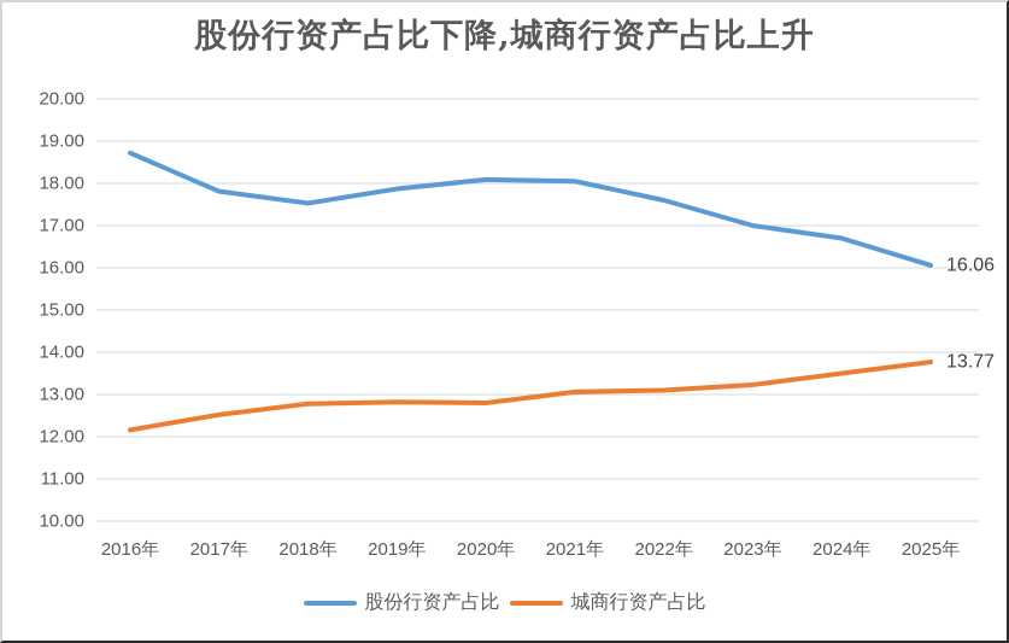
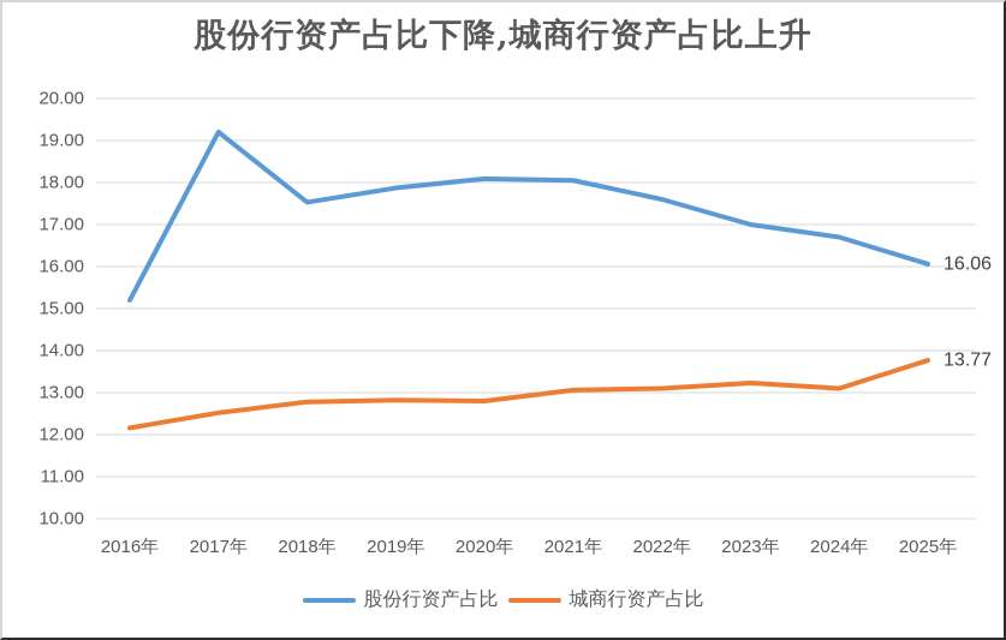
股份行资产占比/2016年: 18.7 -> 15.2
股份行资产占比/2017年: 17.8 -> 19.2
城商行资产占比/2024年: 13.5 -> 13.1
